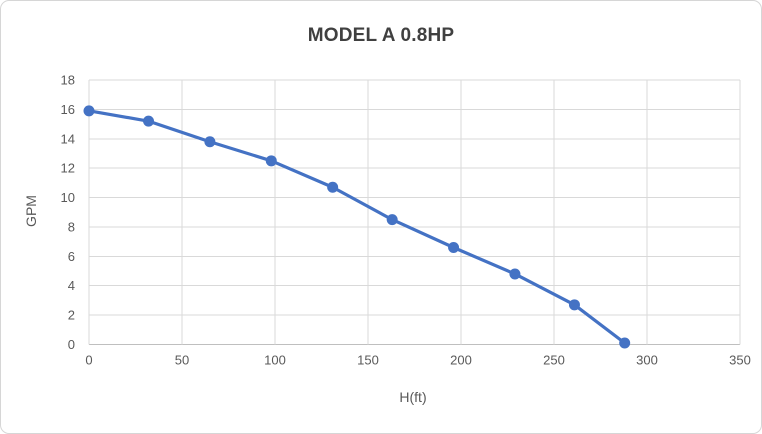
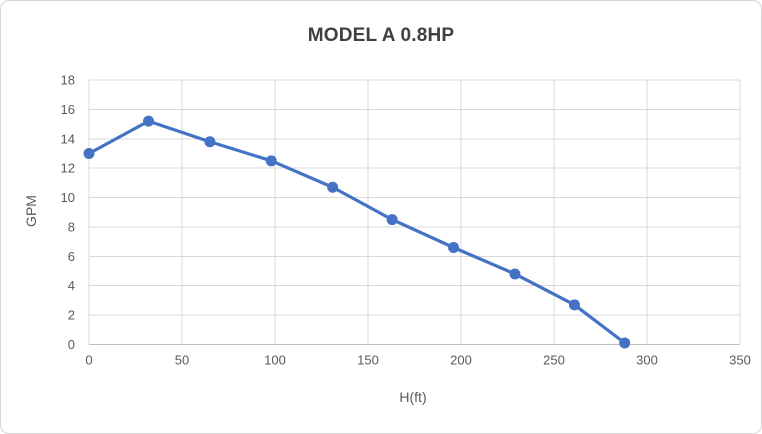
0: 15.9 -> 13.0
